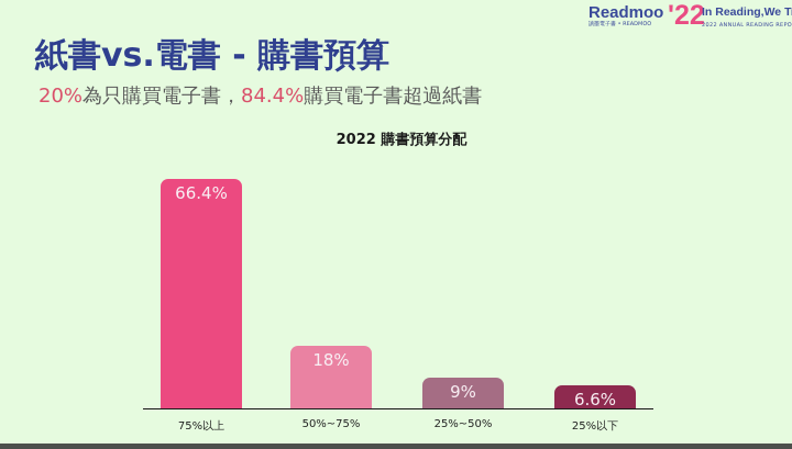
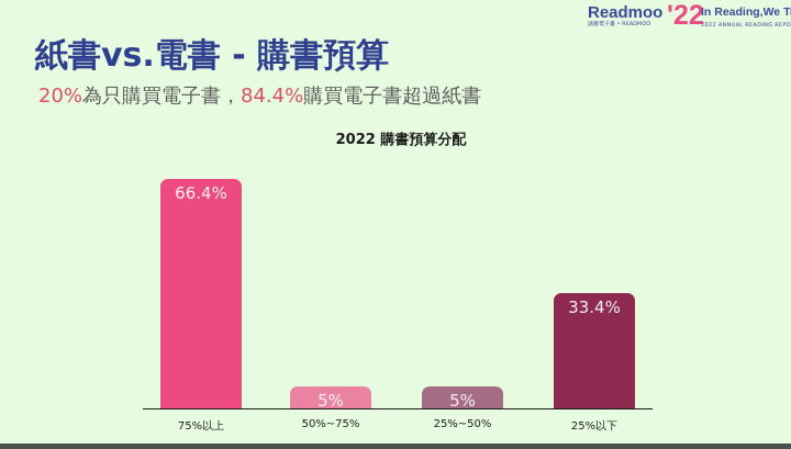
50%~75%: 18% -> 5%
25%~50%: 9% -> 5%
25%以下: 6.6% -> 33.4%
